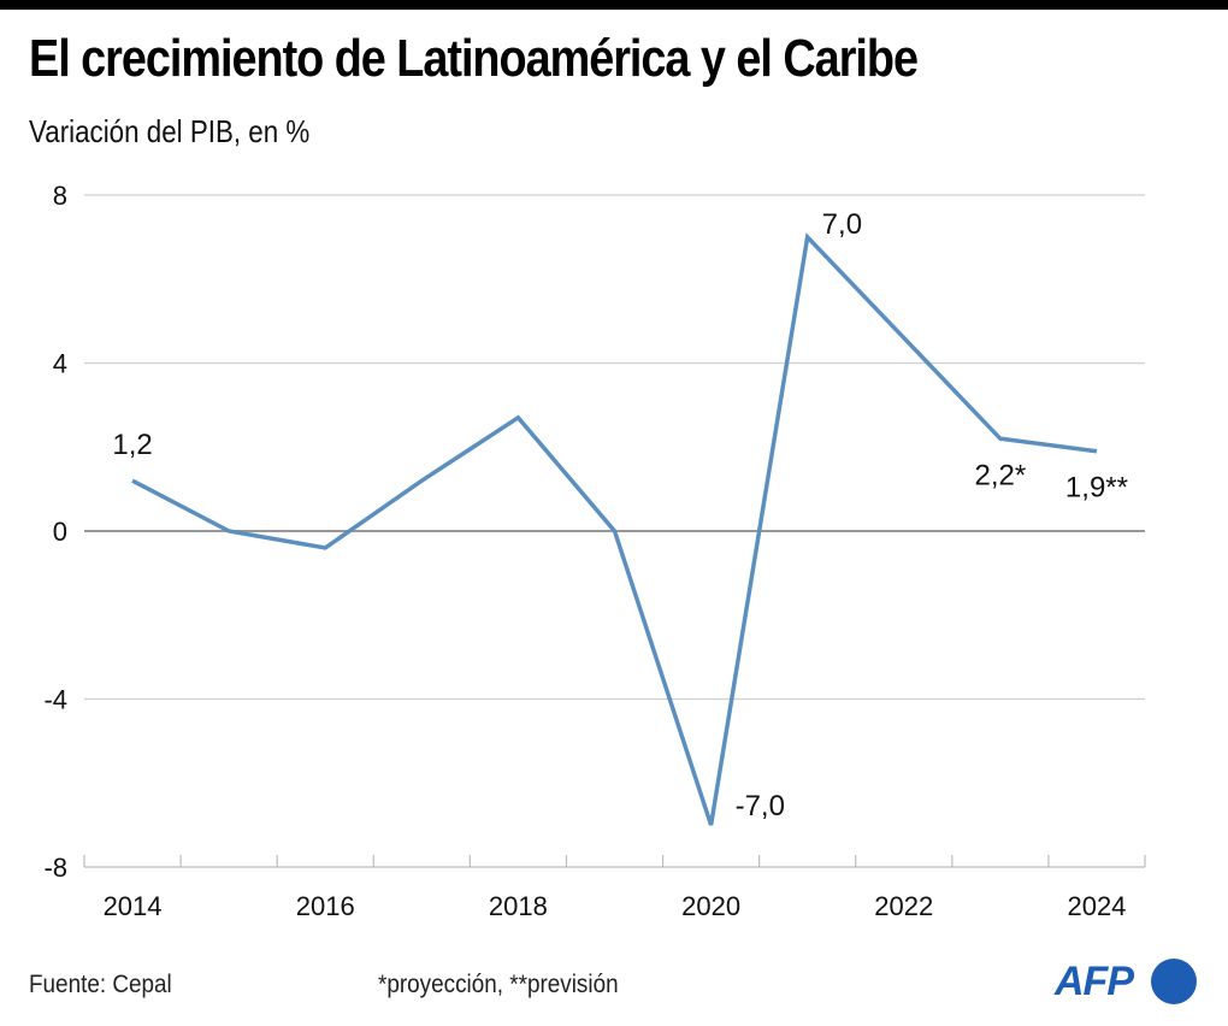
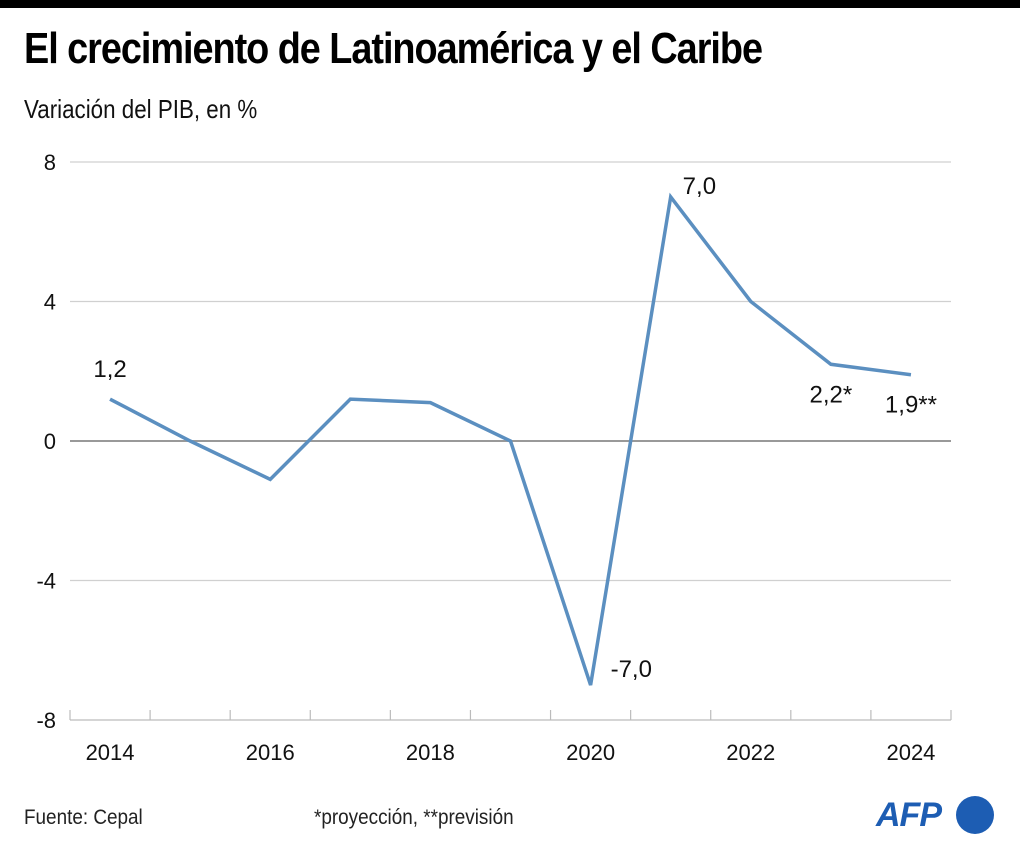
2016: -0.4 -> -1.1
2018: 2.7 -> 1.1
2022: 4.6 -> 4.0
